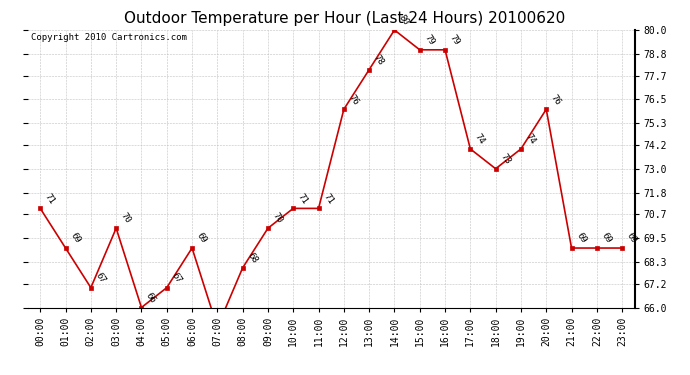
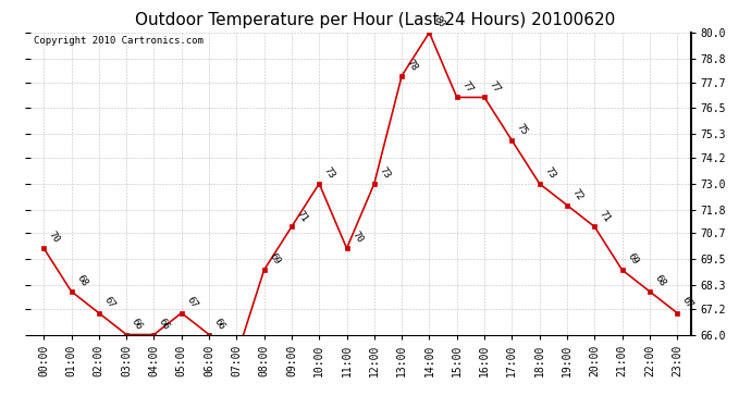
00:00: 71 -> 70
01:00: 69 -> 68
03:00: 70 -> 66
06:00: 69 -> 66
08:00: 68 -> 69
09:00: 70 -> 71
10:00: 71 -> 73
11:00: 71 -> 70
12:00: 76 -> 73
15:00: 79 -> 77
16:00: 79 -> 77
17:00: 74 -> 75
19:00: 74 -> 72
20:00: 76 -> 71
22:00: 69 -> 68
23:00: 69 -> 67
